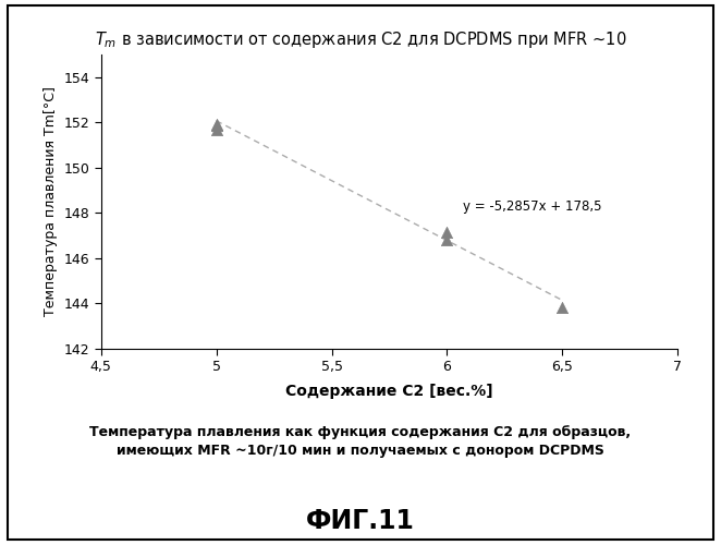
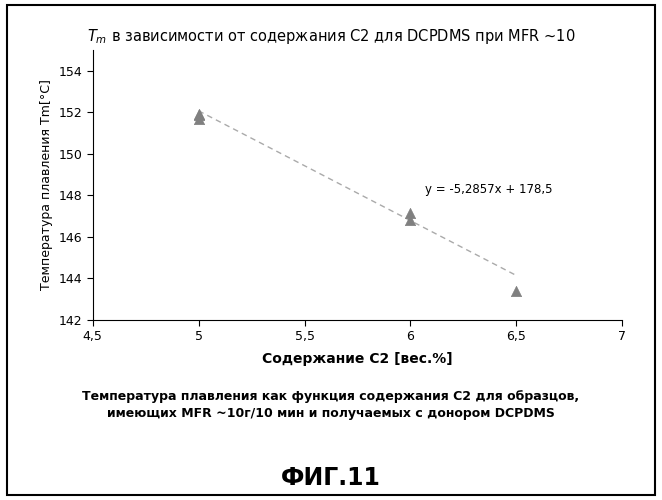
6,5: 143.85 -> 143.40
